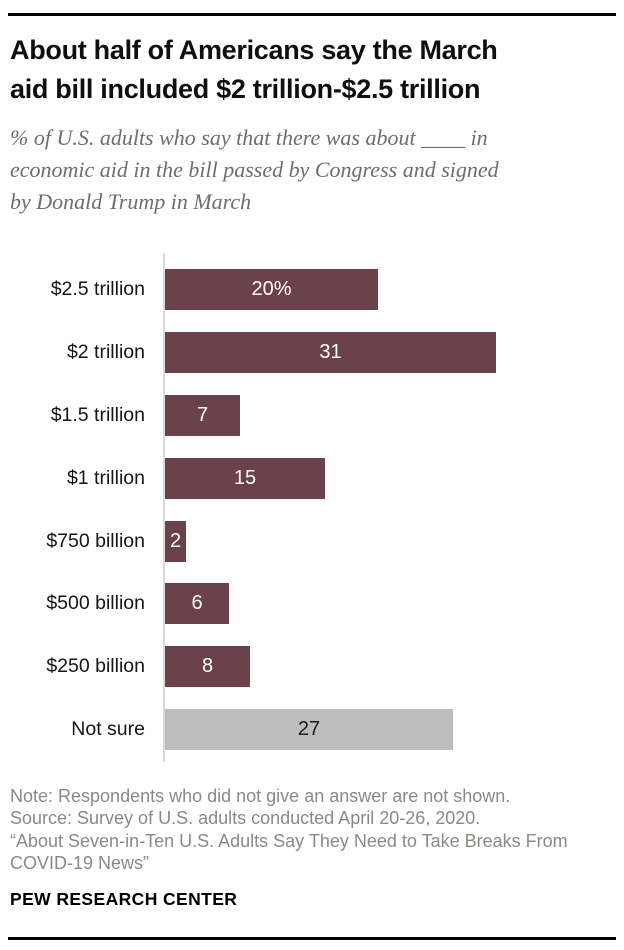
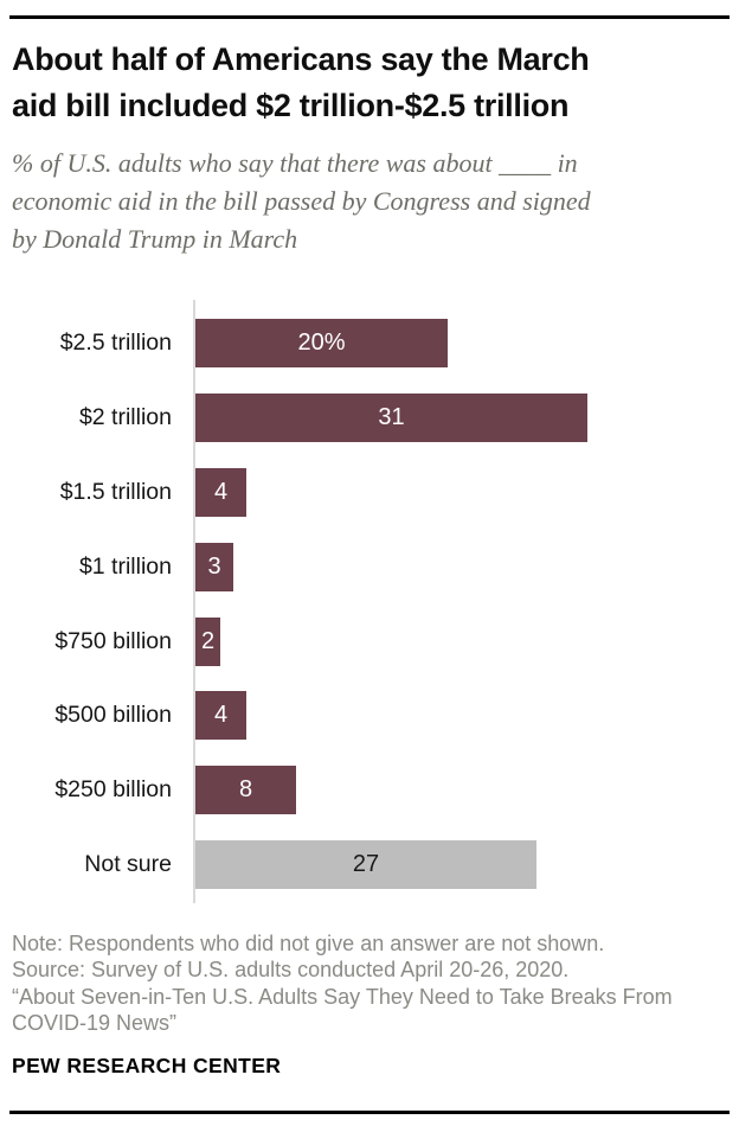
$1.5 trillion: 7 -> 4
$1 trillion: 15 -> 3
$500 billion: 6 -> 4
